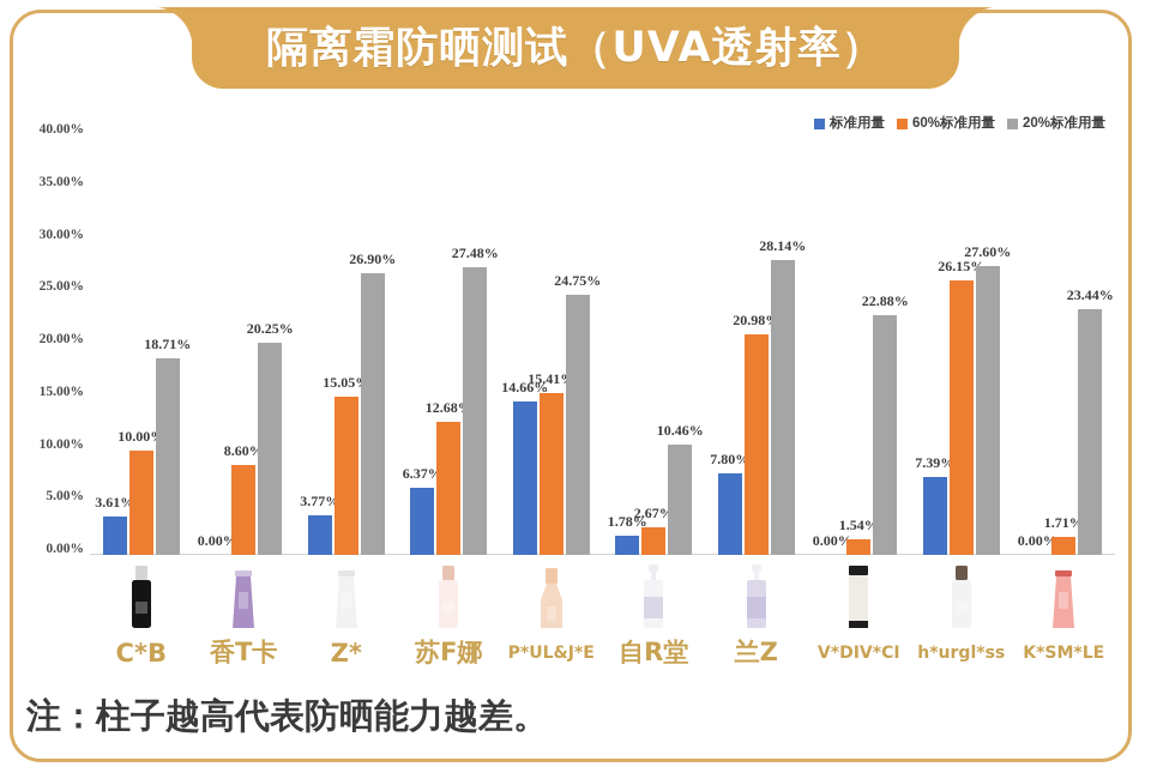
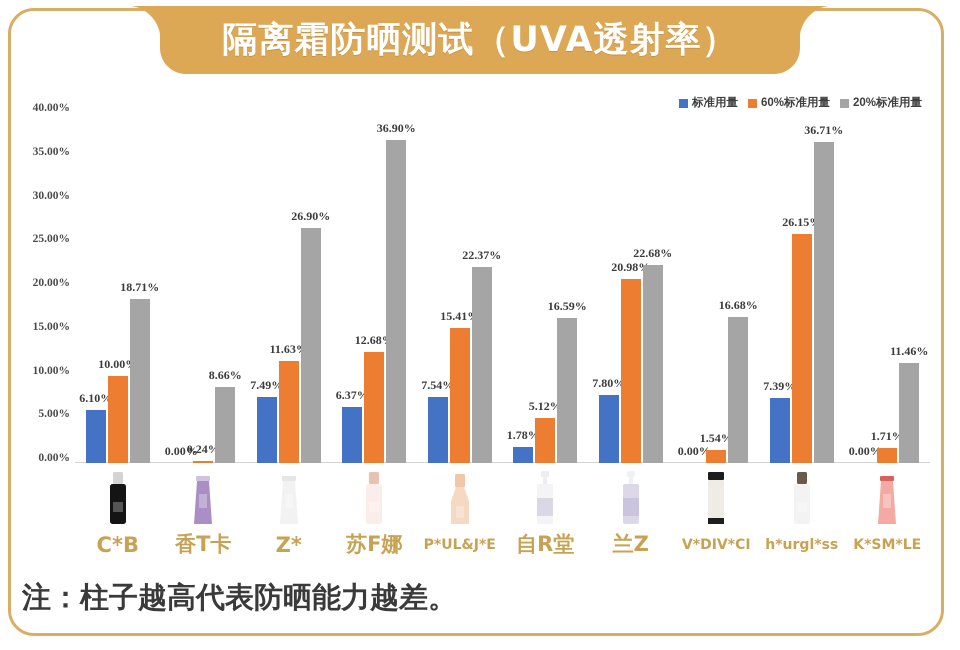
标准用量/C*B: 3.61% -> 6.10%
60%标准用量/香T卡: 8.60% -> 0.24%
20%标准用量/香T卡: 20.25% -> 8.66%
标准用量/Z*: 3.77% -> 7.49%
60%标准用量/Z*: 15.05% -> 11.63%
20%标准用量/苏F娜: 27.48% -> 36.90%
标准用量/P*UL&J*E: 14.66% -> 7.54%
20%标准用量/P*UL&J*E: 24.75% -> 22.37%
60%标准用量/自R堂: 2.67% -> 5.12%
20%标准用量/自R堂: 10.46% -> 16.59%
20%标准用量/兰Z: 28.14% -> 22.68%
20%标准用量/V*DIV*CI: 22.88% -> 16.68%
20%标准用量/h*urgl*ss: 27.60% -> 36.71%
20%标准用量/K*SM*LE: 23.44% -> 11.46%
